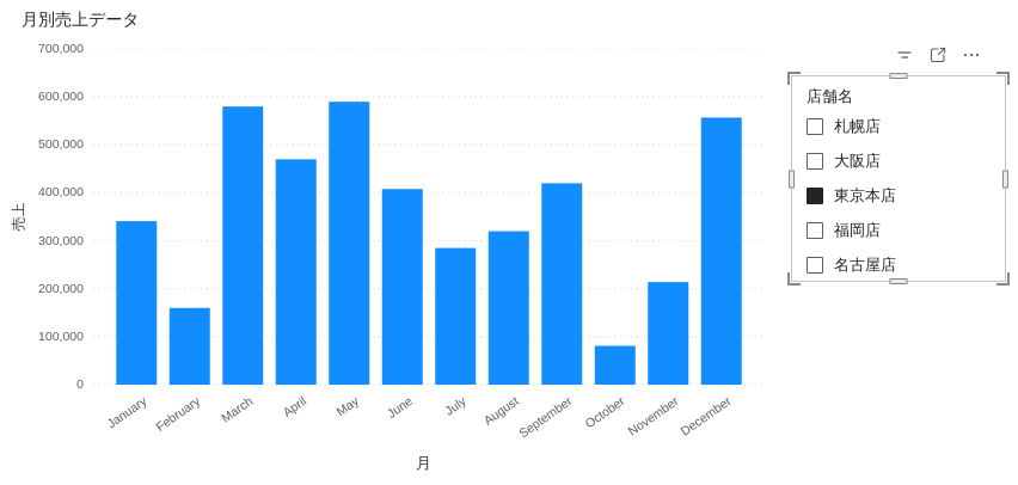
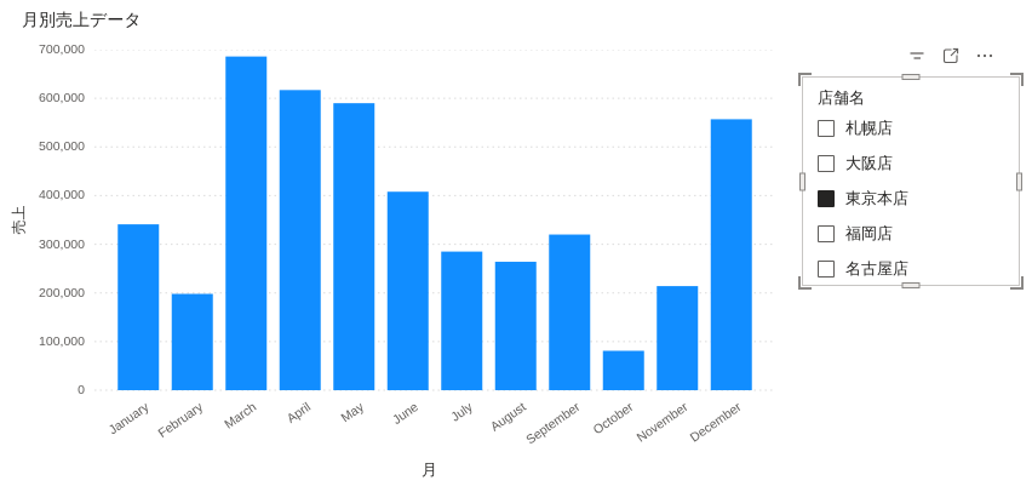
February: 160000 -> 200000
March: 580000 -> 690000
April: 470000 -> 620000
August: 320000 -> 260000
September: 420000 -> 320000
